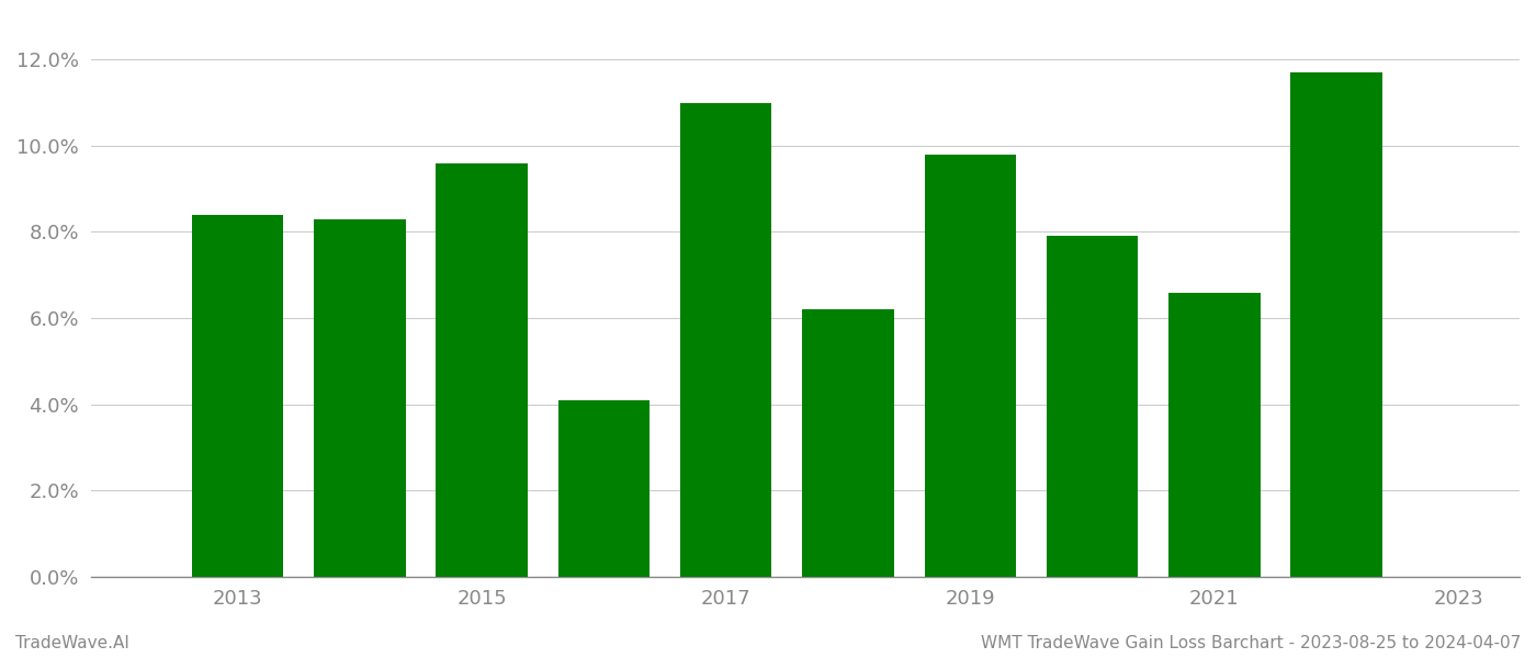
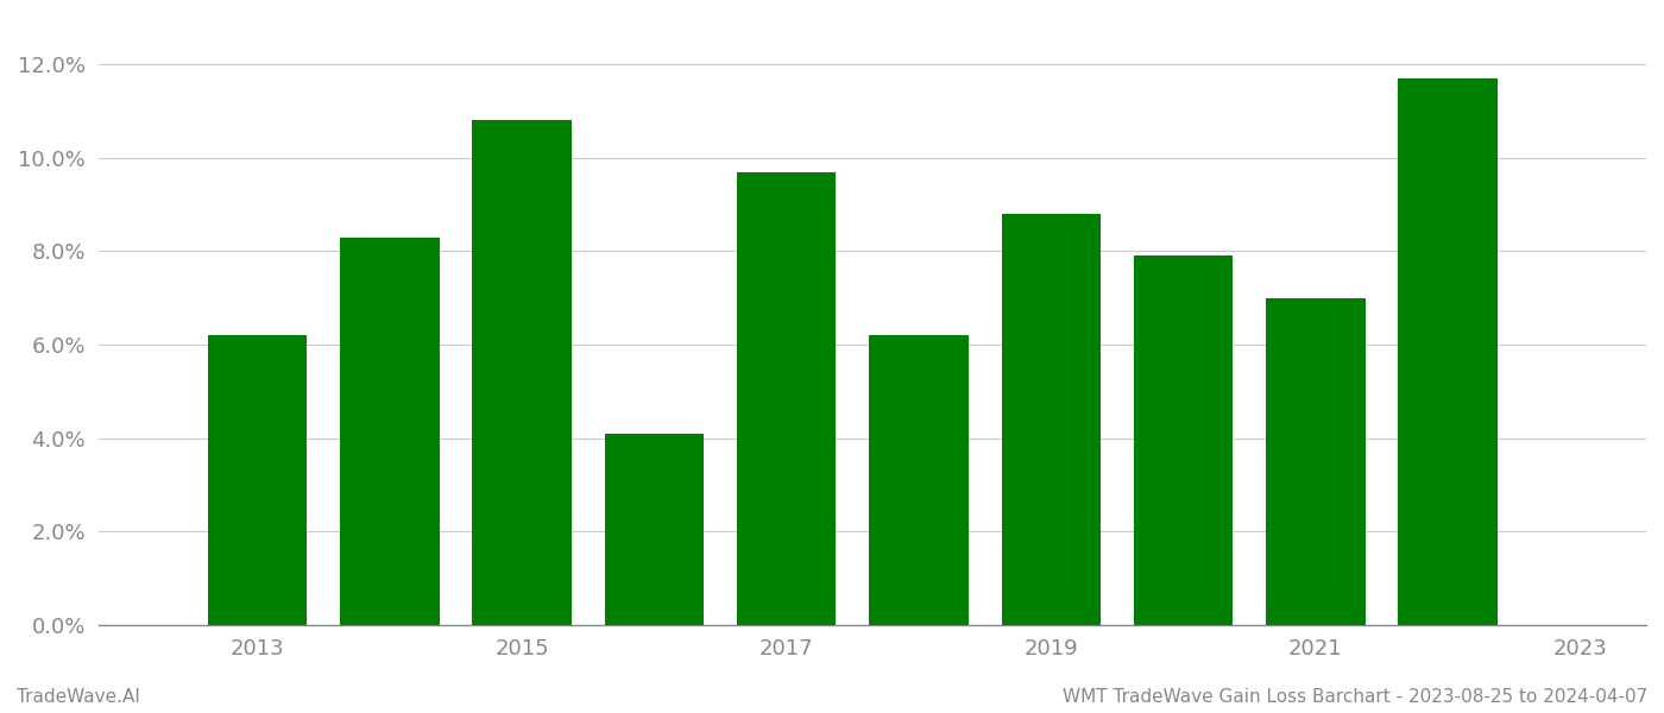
2013: 8.4% -> 6.2%
2015: 9.6% -> 10.8%
2017: 11.0% -> 9.7%
2019: 9.8% -> 8.8%
2021: 6.6% -> 7.0%
